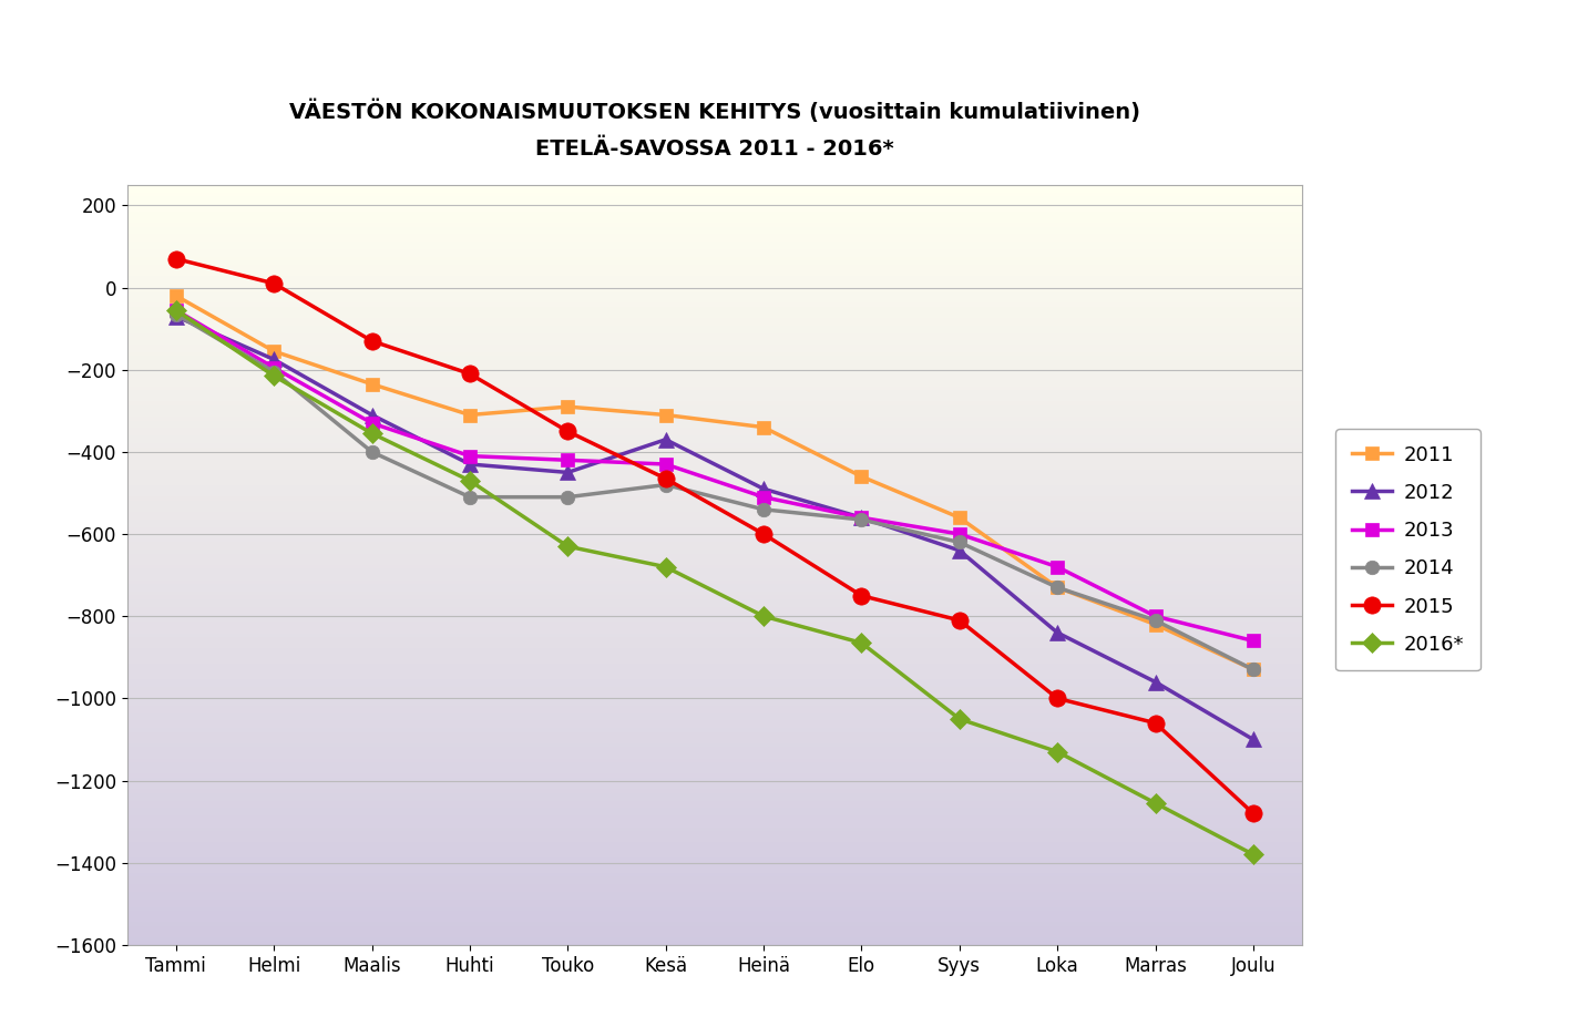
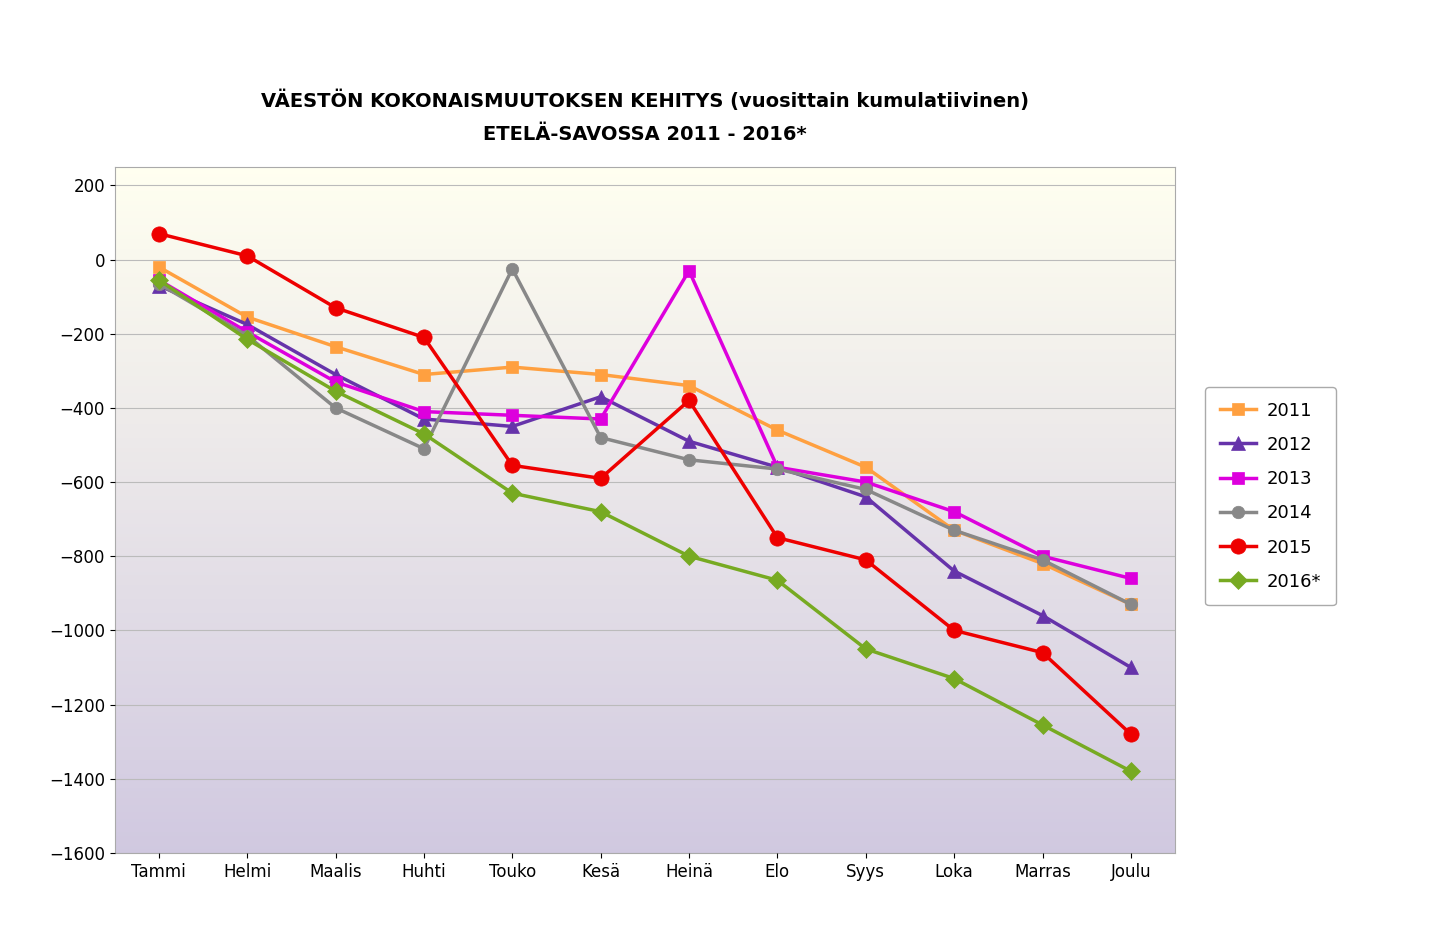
2014/Touko: -510 -> -25
2015/Touko: -350 -> -555
2015/Kesä: -465 -> -590
2013/Heinä: -510 -> -30
2015/Heinä: -600 -> -380
